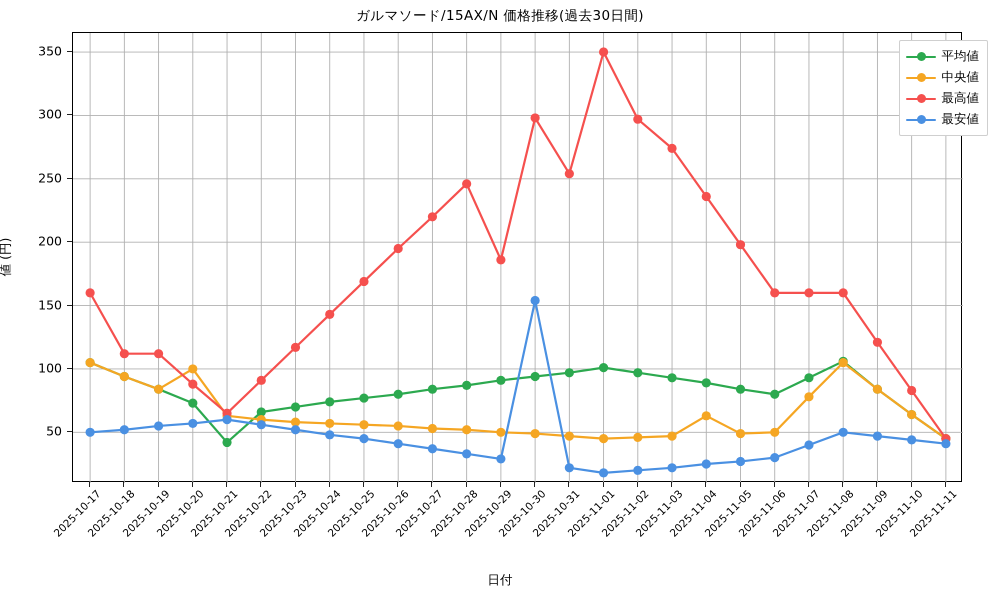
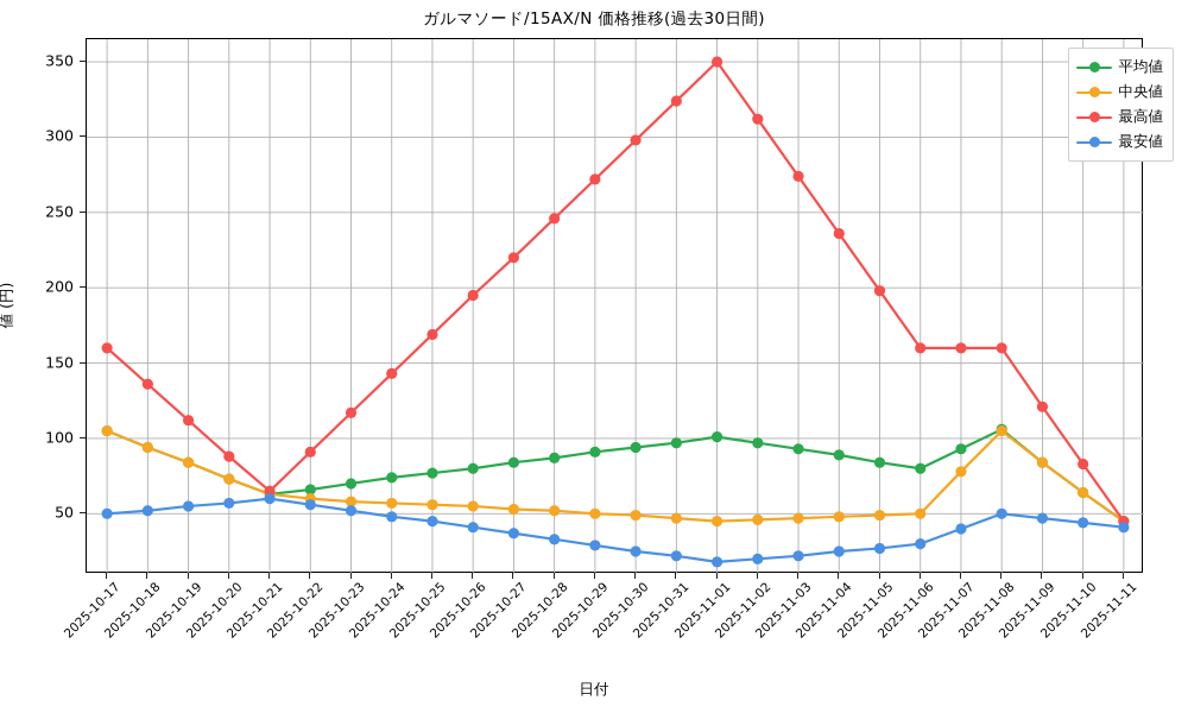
最高値/2025-10-18: 112 -> 136
中央値/2025-10-20: 100 -> 73
平均値/2025-10-21: 42 -> 63
最高値/2025-10-29: 186 -> 272
最安値/2025-10-30: 154 -> 25
最高値/2025-10-31: 254 -> 324
最高値/2025-11-02: 297 -> 312
中央値/2025-11-04: 63 -> 48
